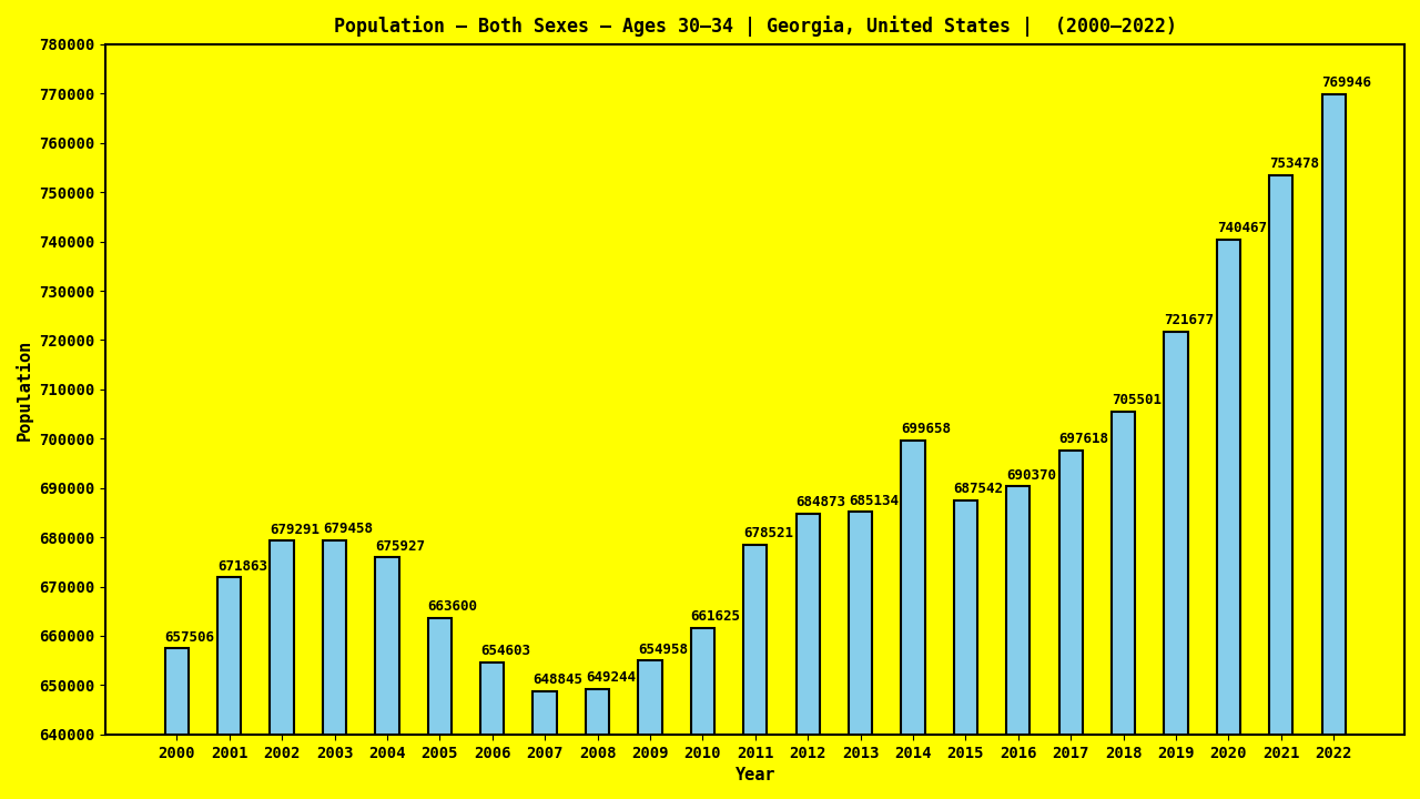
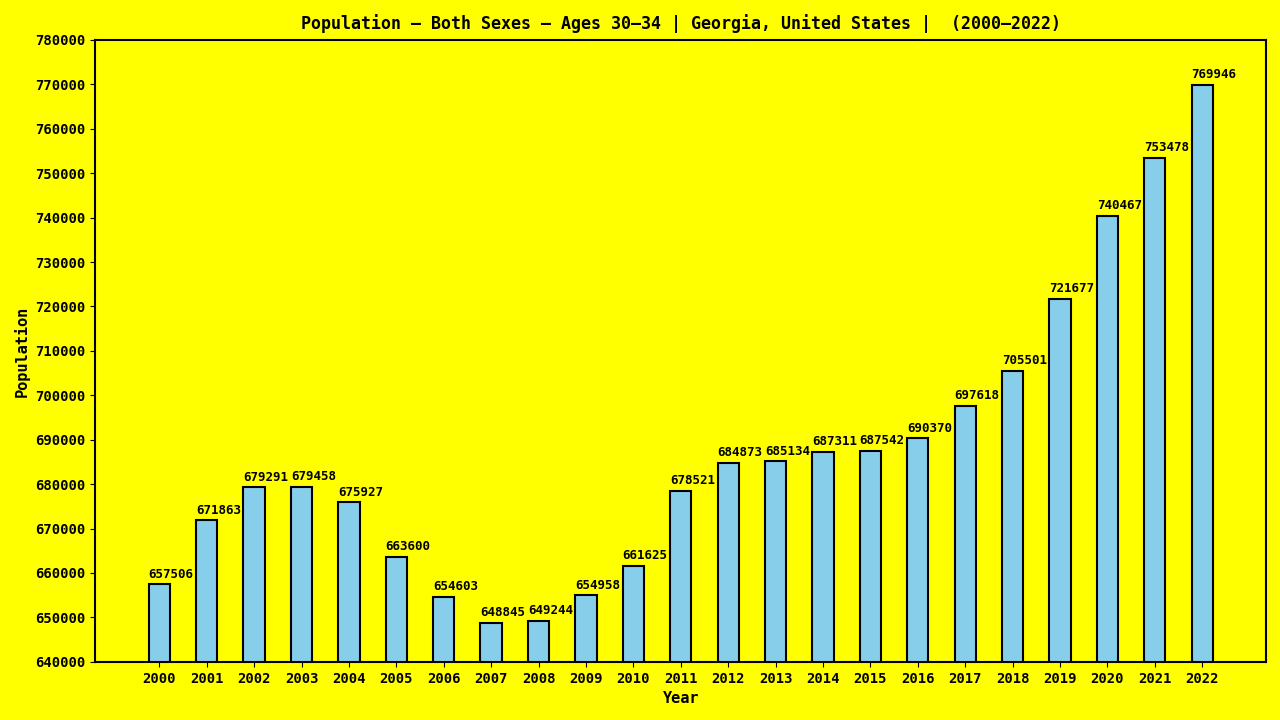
2014: 699658 -> 687311
